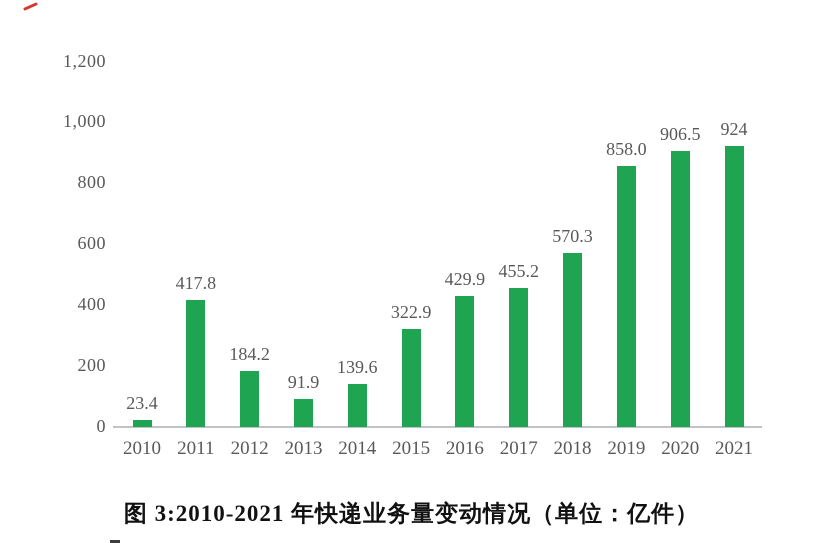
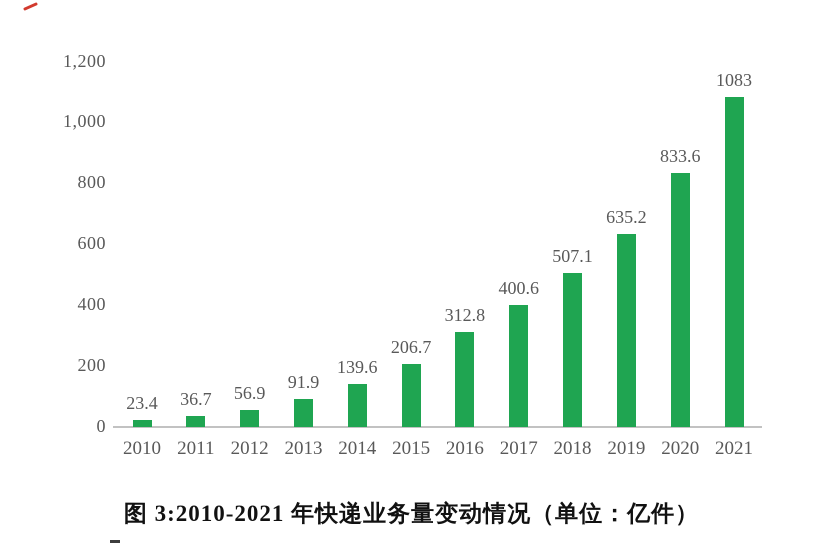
2011: 417.8 -> 36.7
2012: 184.2 -> 56.9
2015: 322.9 -> 206.7
2016: 429.9 -> 312.8
2017: 455.2 -> 400.6
2018: 570.3 -> 507.1
2019: 858.0 -> 635.2
2020: 906.5 -> 833.6
2021: 924 -> 1083
